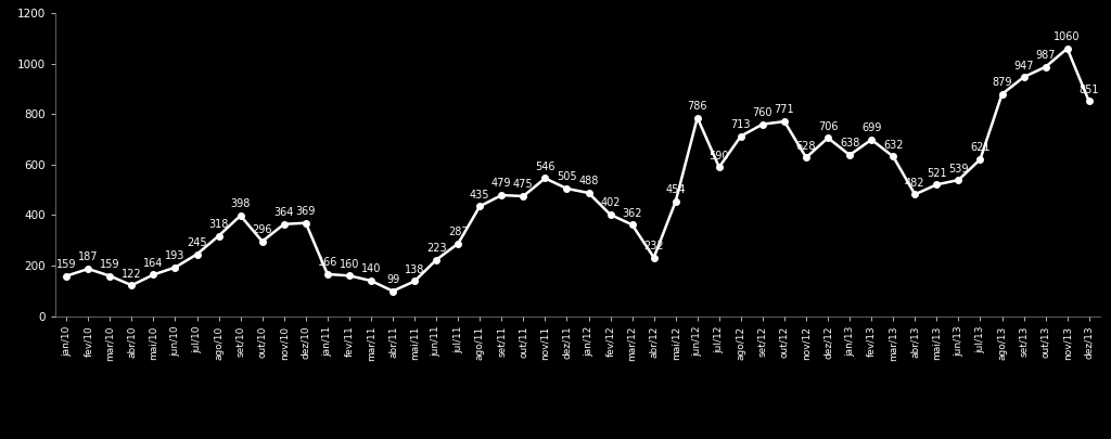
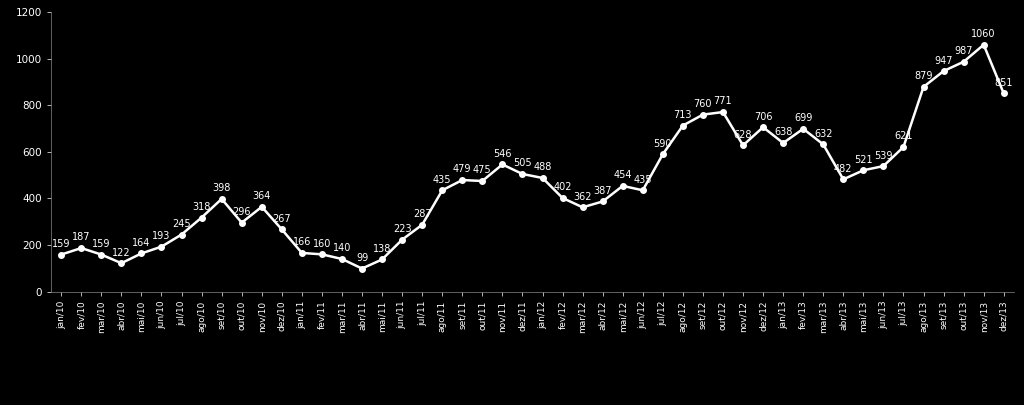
dez/10: 369 -> 267
abr/12: 232 -> 387
jun/12: 786 -> 435
